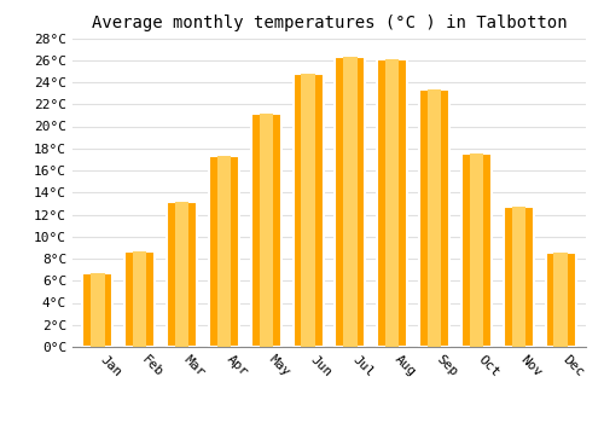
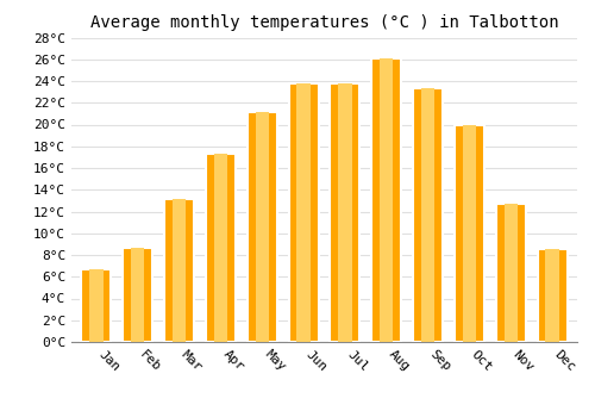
Jun: 24.8°C -> 23.8°C
Jul: 26.3°C -> 23.8°C
Oct: 17.5°C -> 20.0°C
